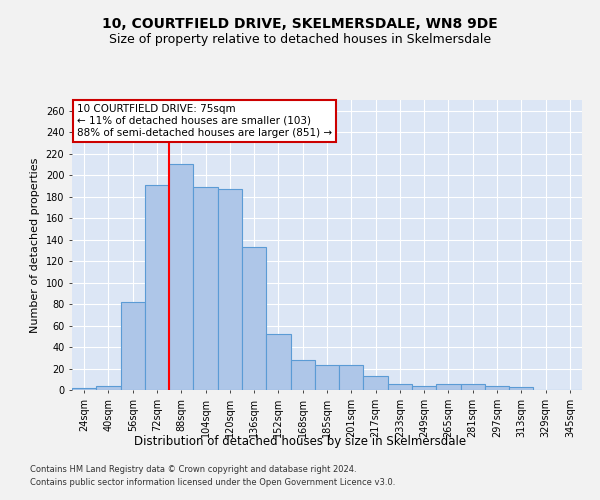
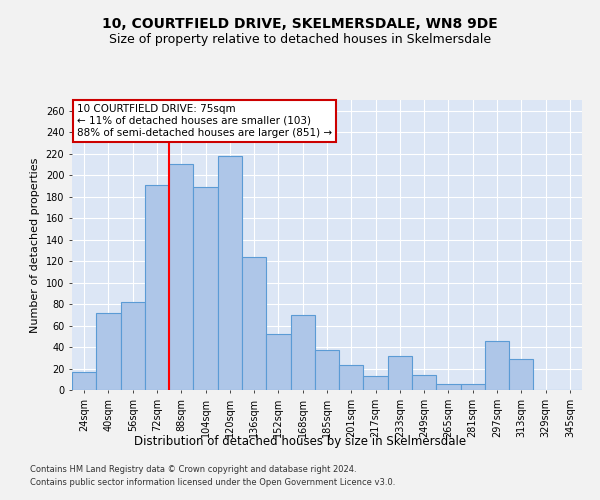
24sqm: 2 -> 17
40sqm: 4 -> 72
120sqm: 187 -> 218
136sqm: 133 -> 124
168sqm: 28 -> 70
185sqm: 23 -> 37
233sqm: 6 -> 32
249sqm: 4 -> 14
297sqm: 4 -> 46
313sqm: 3 -> 29
